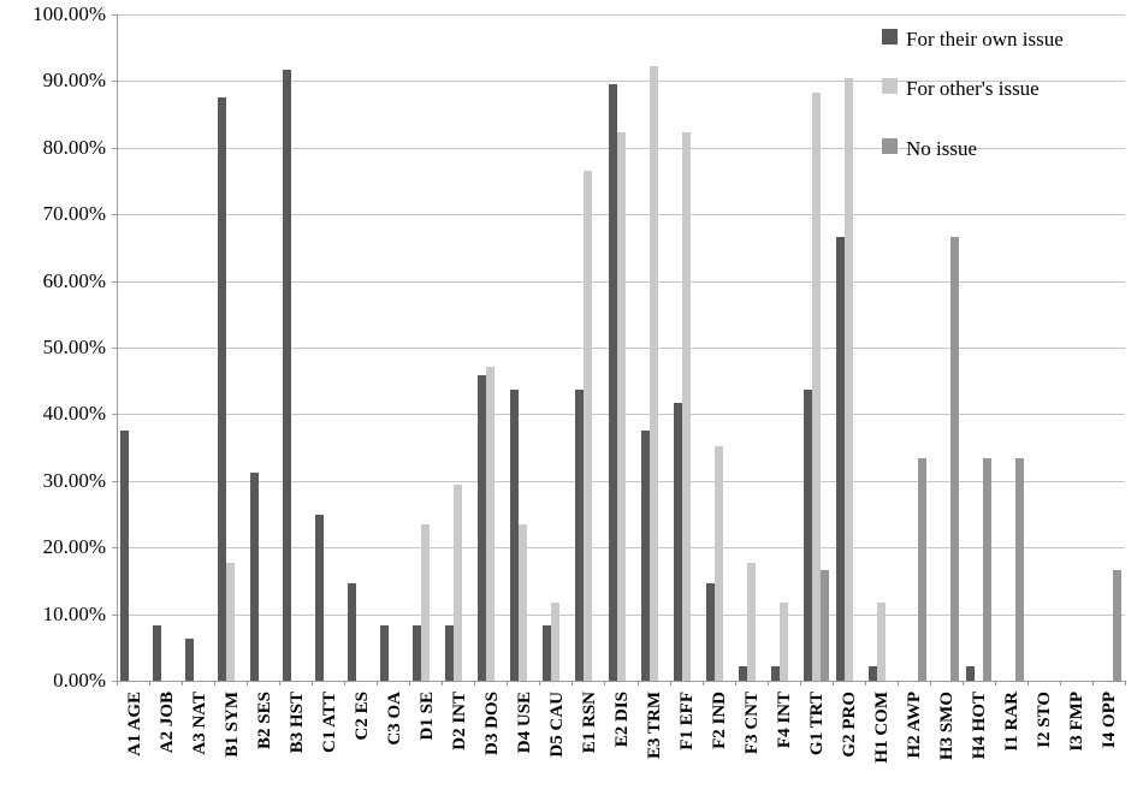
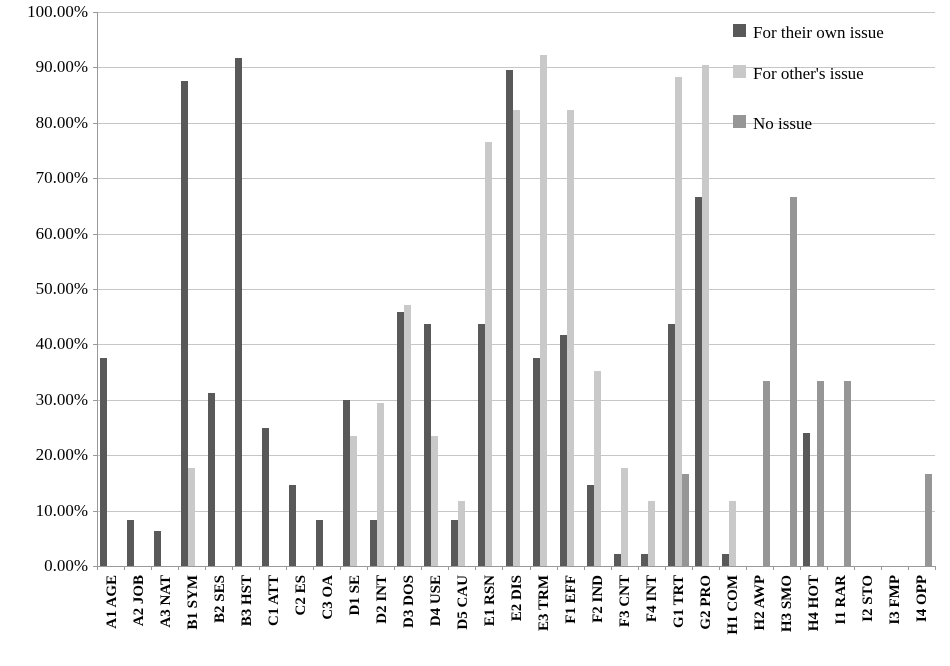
For their own issue/D1 SE: 8% -> 30%
For their own issue/H4 HOT: 2% -> 24%
